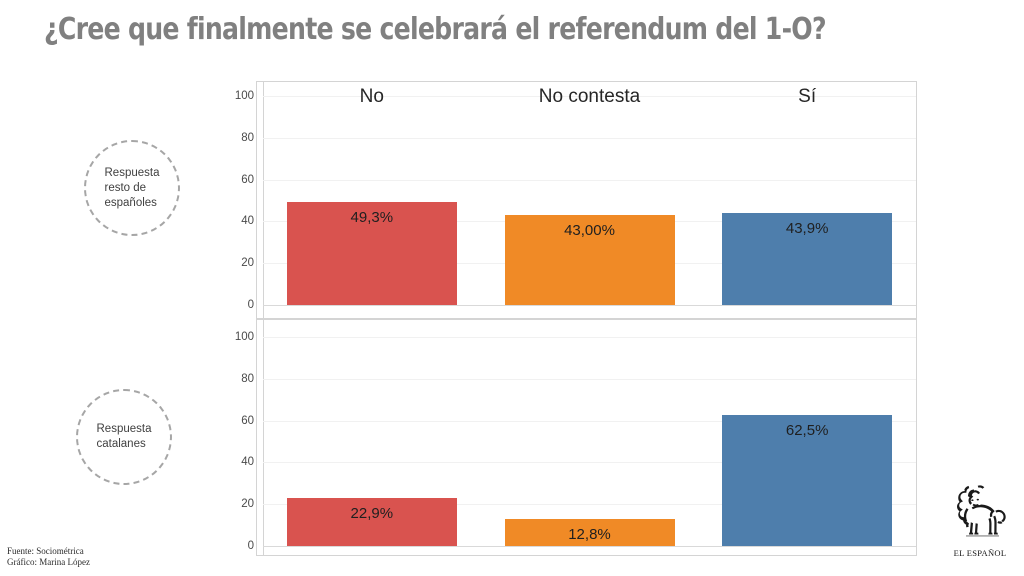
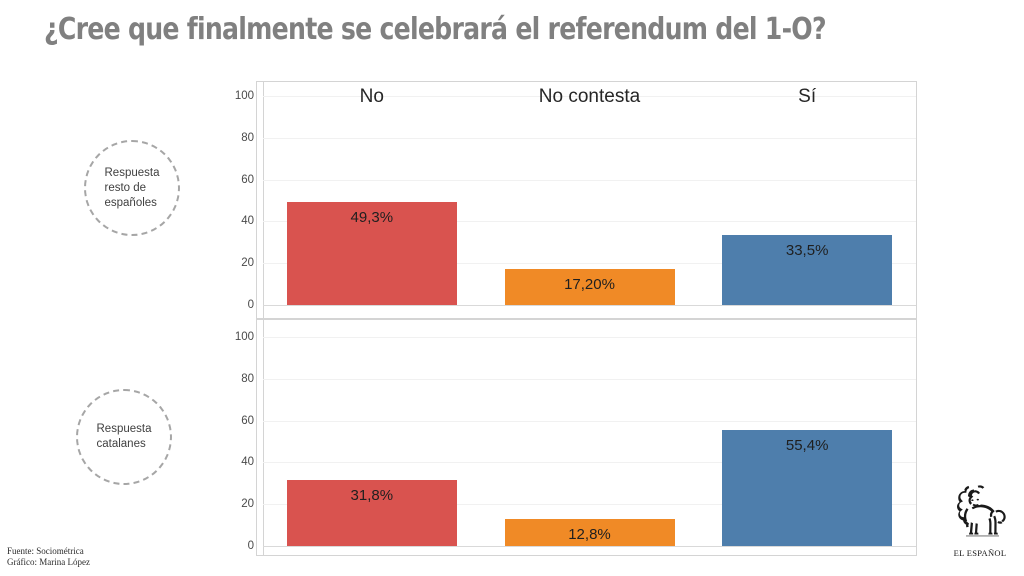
Respuesta resto de españoles/No contesta: 43,00% -> 17,20%
Respuesta resto de españoles/Sí: 43,9% -> 33,5%
Respuesta catalanes/No: 22,9% -> 31,8%
Respuesta catalanes/Sí: 62,5% -> 55,4%
